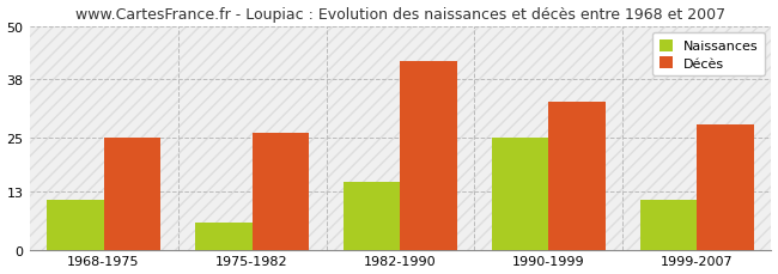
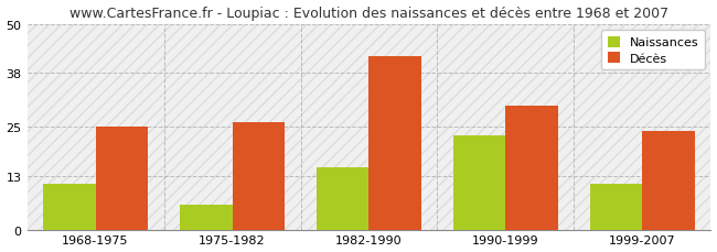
Naissances/1990-1999: 25 -> 23
Décès/1990-1999: 33 -> 30
Décès/1999-2007: 28 -> 24
